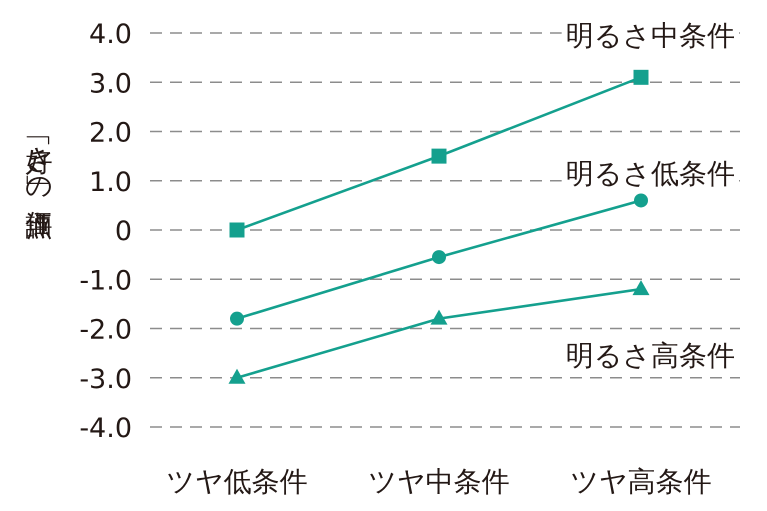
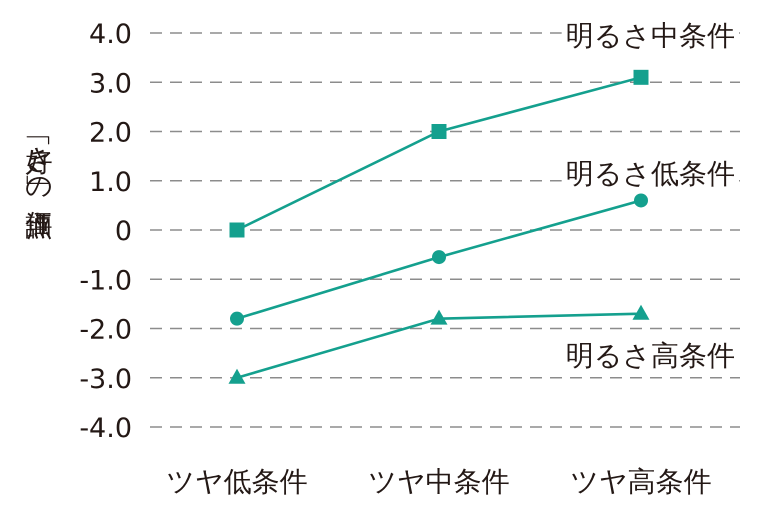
明るさ中条件/ツヤ中条件: 1.5 -> 2.0
明るさ高条件/ツヤ高条件: -1.2 -> -1.7
